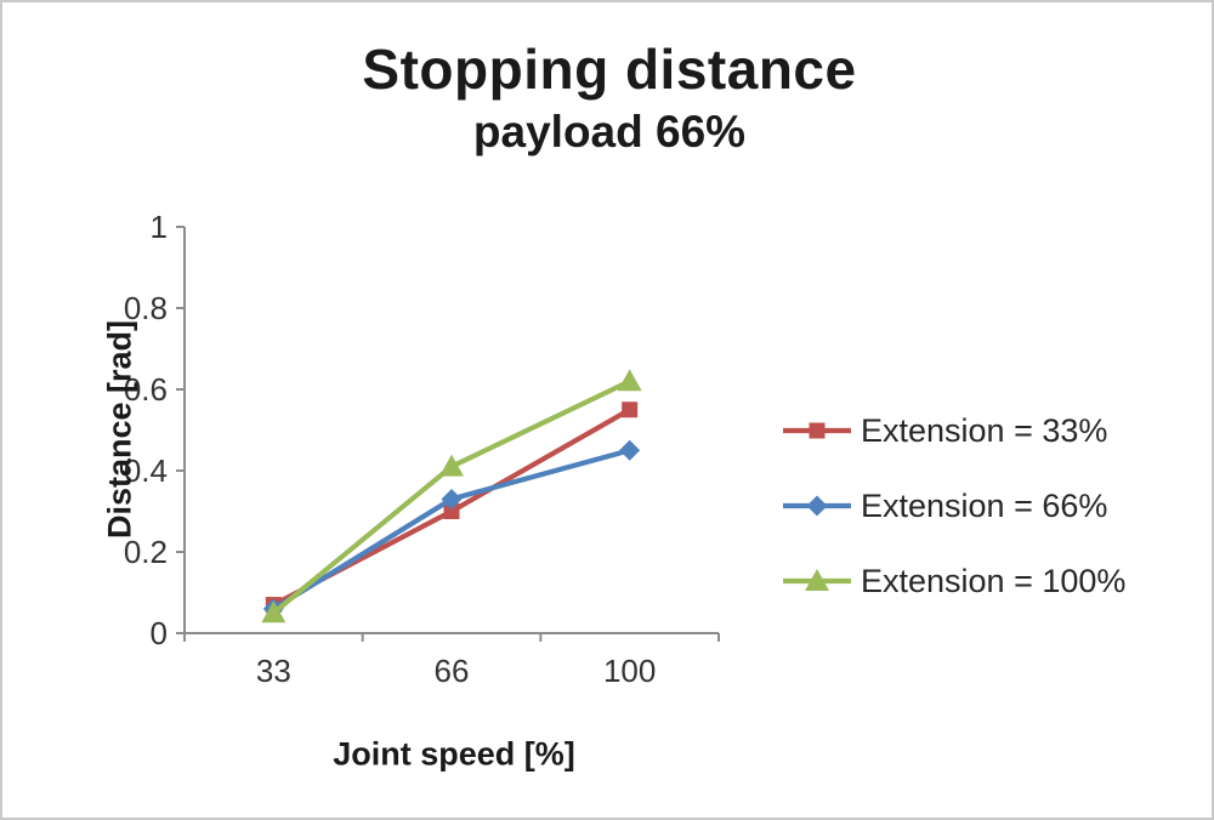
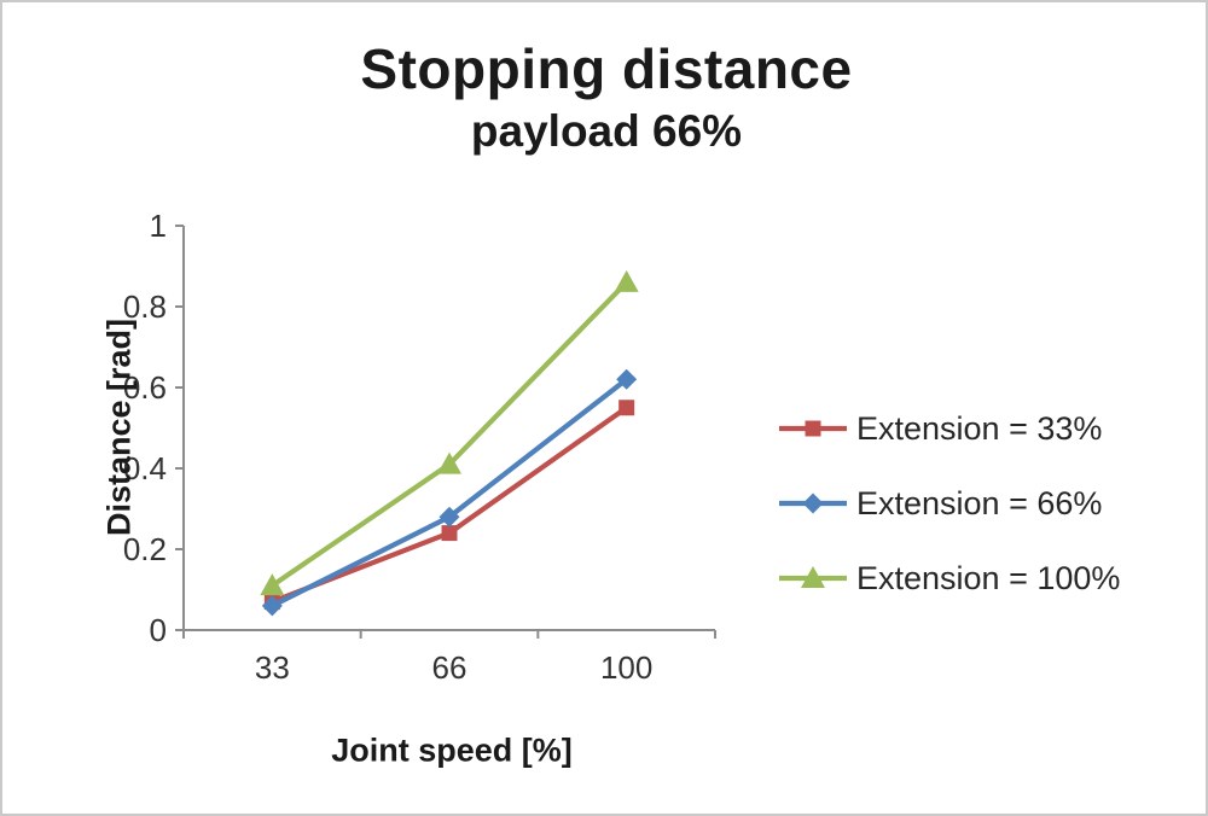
Extension = 100%/33: 0.05 -> 0.11
Extension = 33%/66: 0.30 -> 0.24
Extension = 66%/66: 0.33 -> 0.28
Extension = 66%/100: 0.45 -> 0.62
Extension = 100%/100: 0.62 -> 0.86
